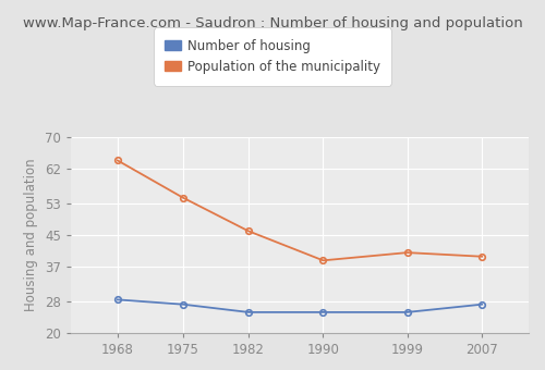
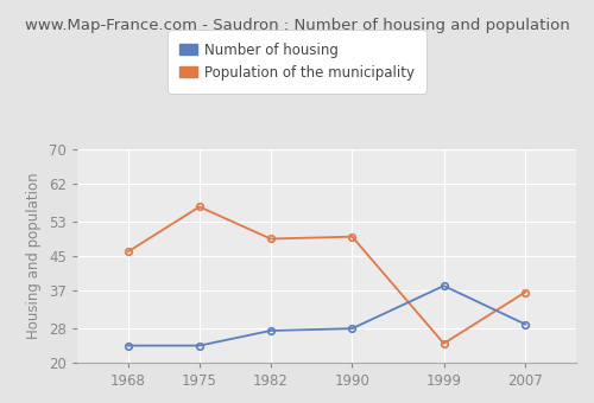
Number of housing/1968: 28.5 -> 24.0
Population of the municipality/1968: 64.0 -> 46.0
Number of housing/1975: 27.3 -> 24.0
Population of the municipality/1975: 54.5 -> 56.5
Number of housing/1982: 25.3 -> 27.5
Population of the municipality/1982: 46.0 -> 49.0
Number of housing/1990: 25.3 -> 28.0
Population of the municipality/1990: 38.5 -> 49.5
Number of housing/1999: 25.3 -> 38.0
Population of the municipality/1999: 40.5 -> 24.5
Number of housing/2007: 27.3 -> 29.0
Population of the municipality/2007: 39.5 -> 36.5
